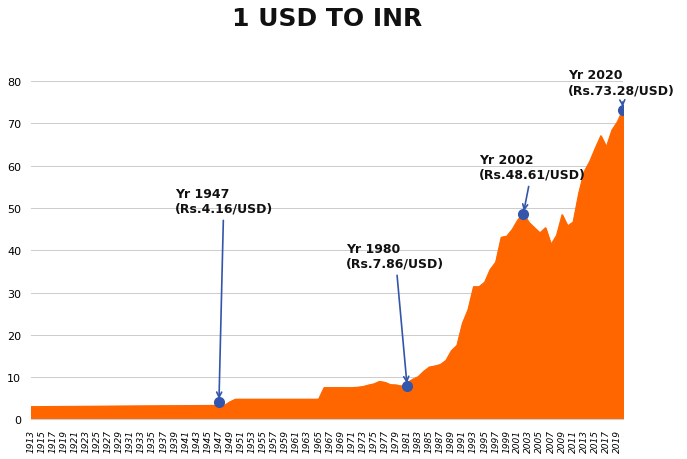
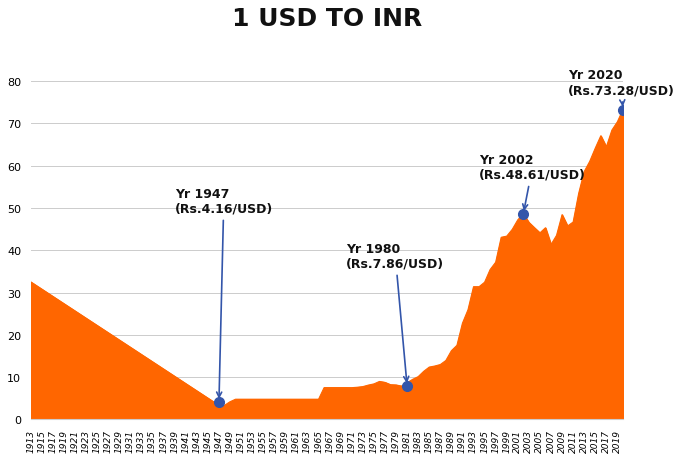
1913: 3.0 -> 32.5
